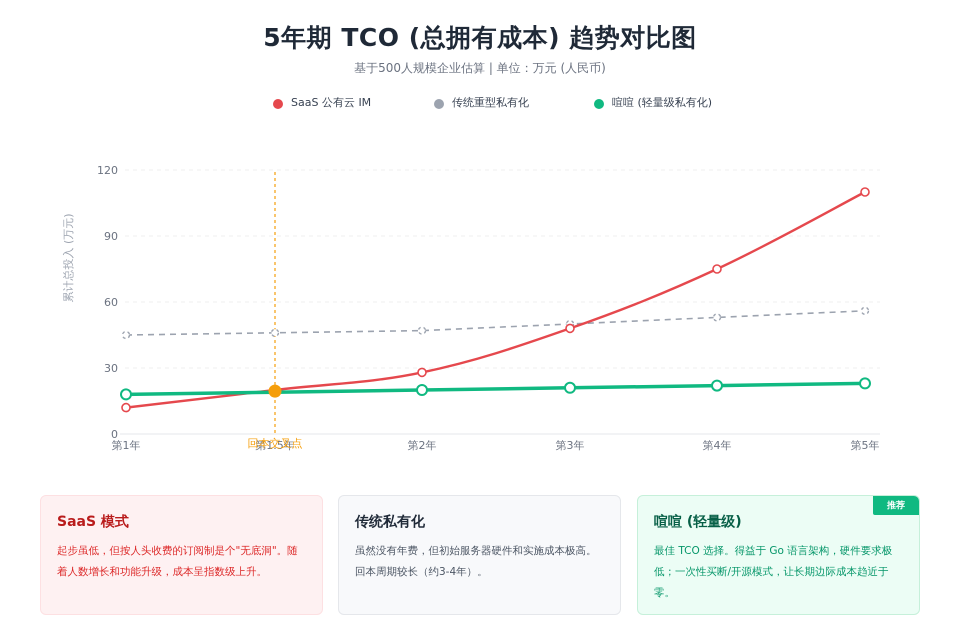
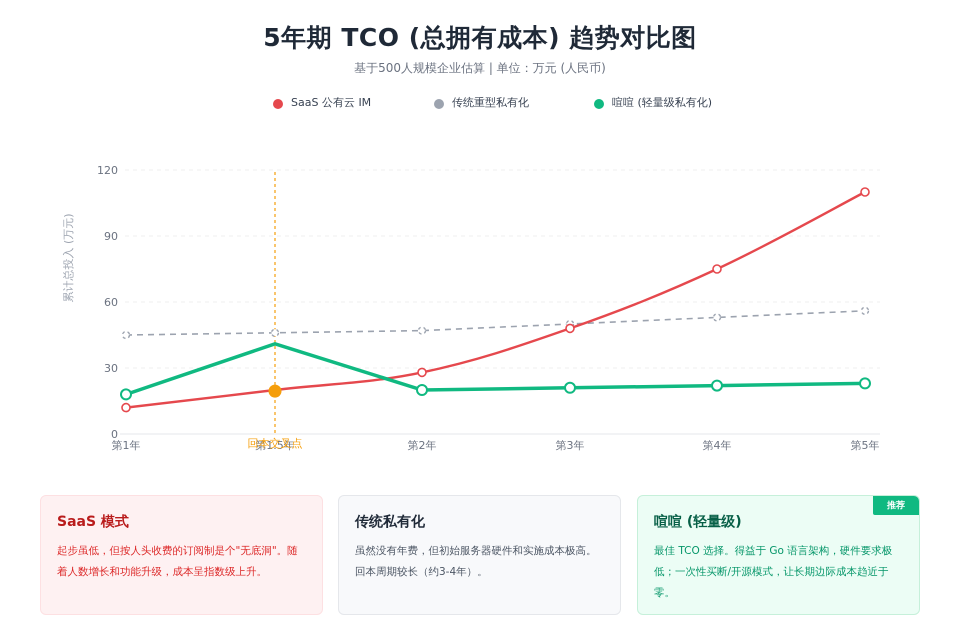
喧喧 (轻量级私有化)/第1.5年: 19 -> 41
